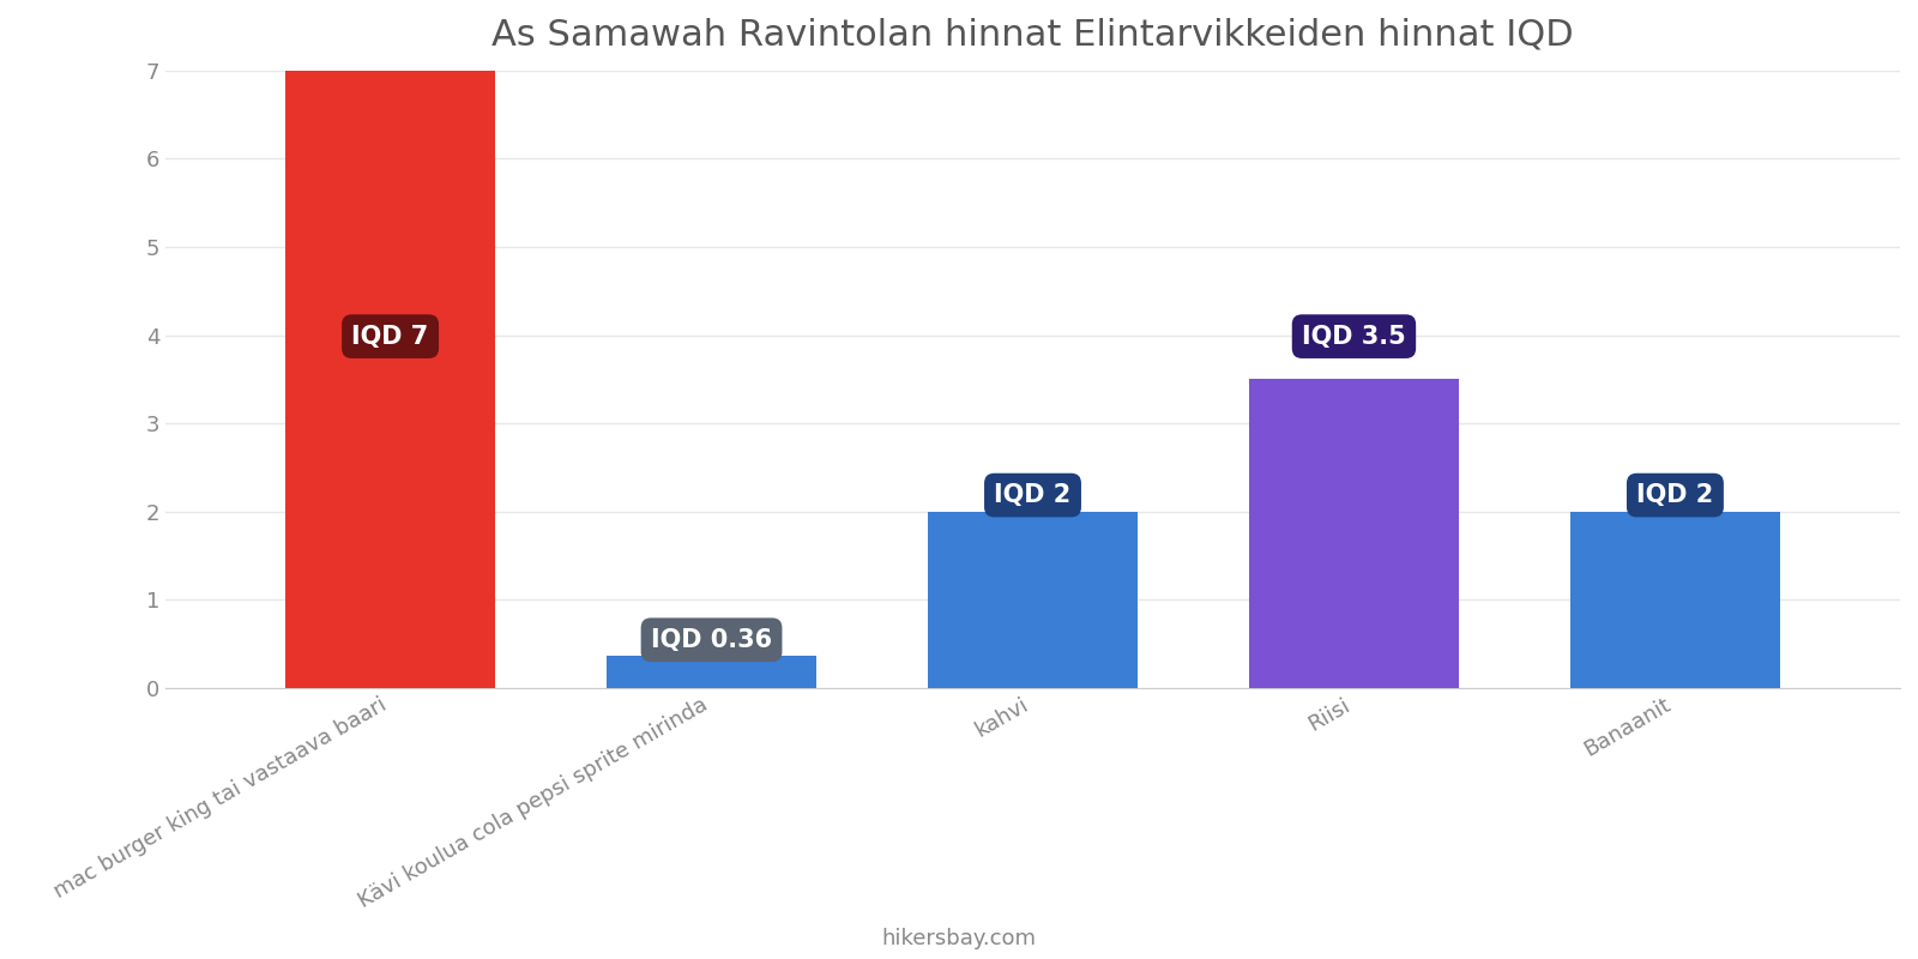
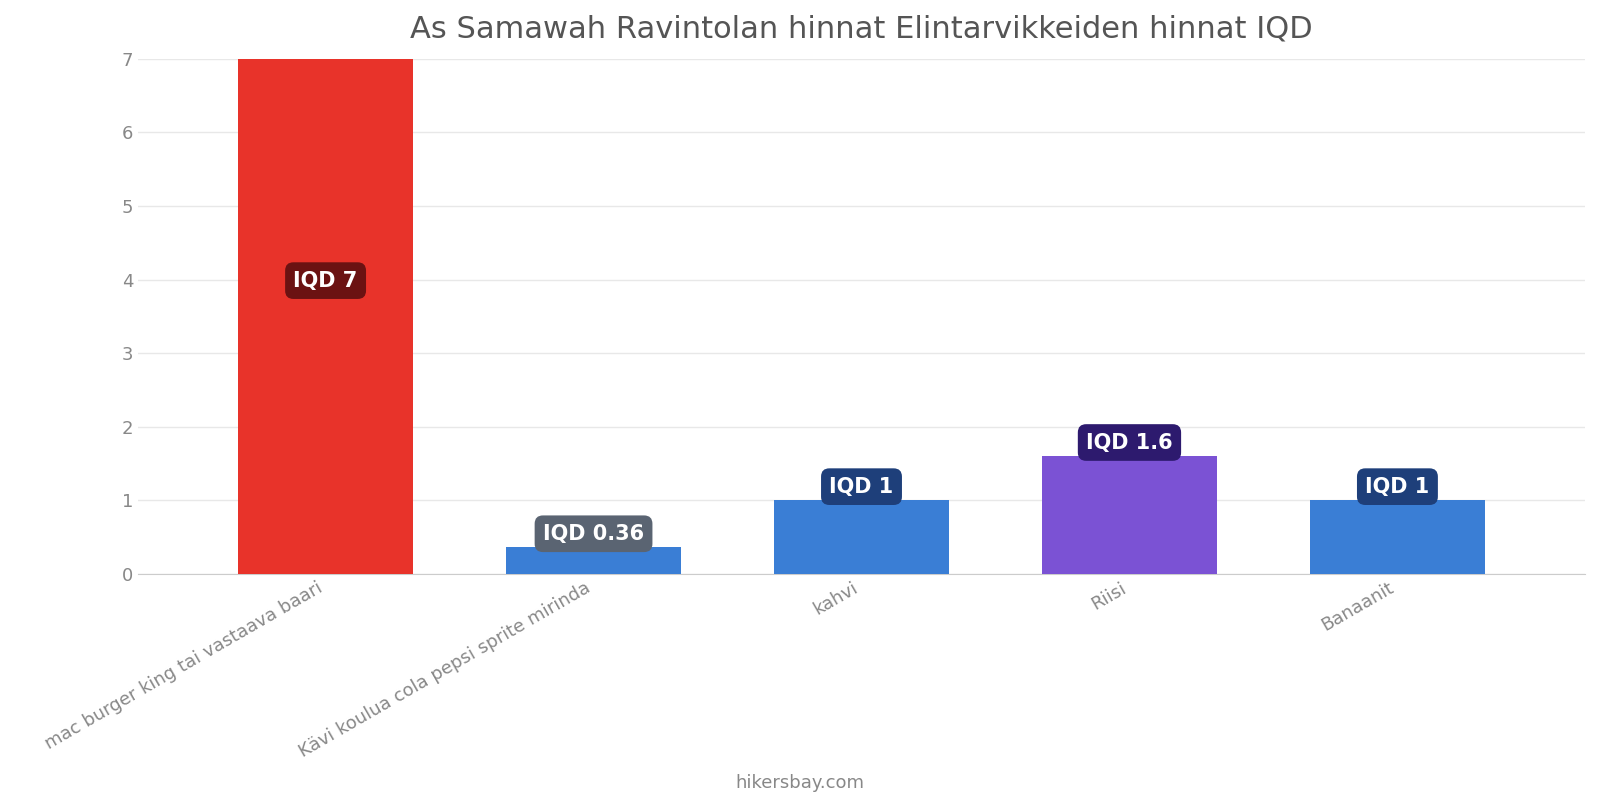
kahvi: 2 -> 1
Riisi: 3.5 -> 1.6
Banaanit: 2 -> 1
